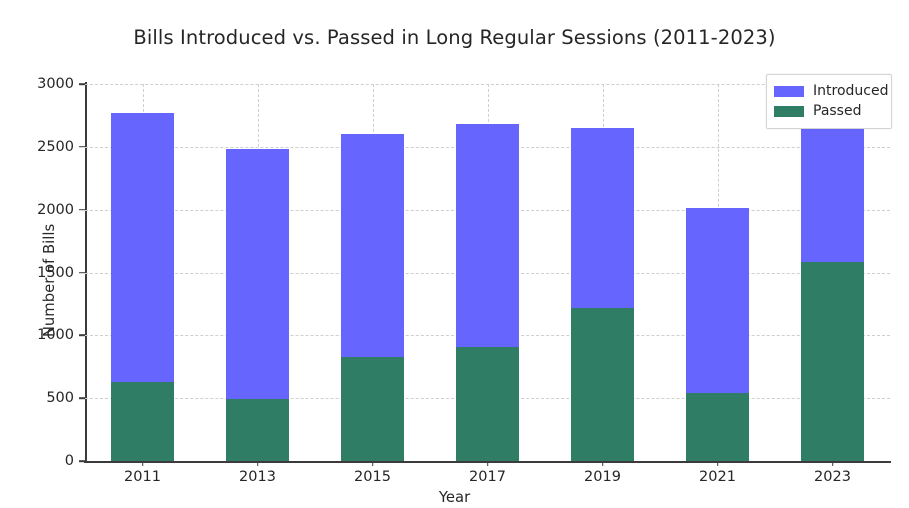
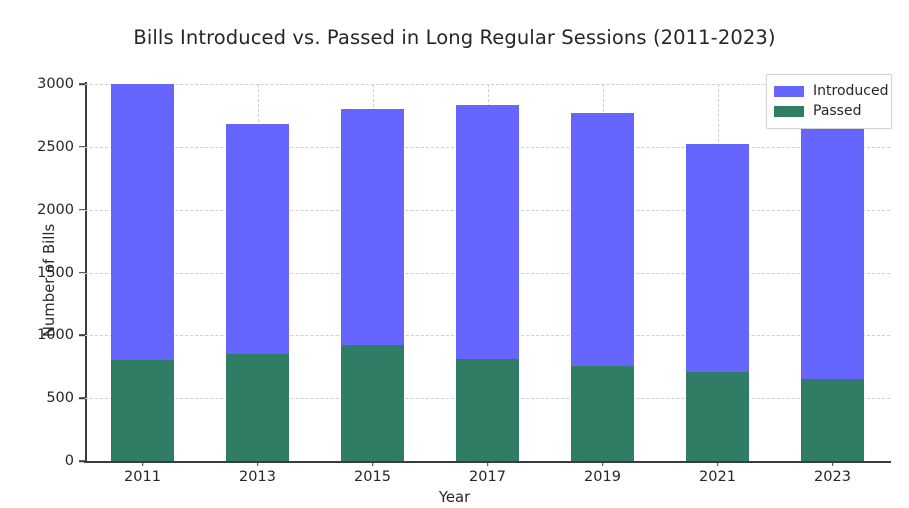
Introduced/2011: 2770 -> 3000
Passed/2011: 630 -> 800
Introduced/2013: 2480 -> 2680
Passed/2013: 490 -> 850
Introduced/2015: 2600 -> 2800
Passed/2015: 830 -> 920
Introduced/2017: 2680 -> 2830
Passed/2017: 910 -> 810
Introduced/2019: 2650 -> 2770
Passed/2019: 1220 -> 760
Introduced/2021: 2010 -> 2520
Passed/2021: 540 -> 710
Introduced/2023: 2800 -> 2960
Passed/2023: 1580 -> 650
